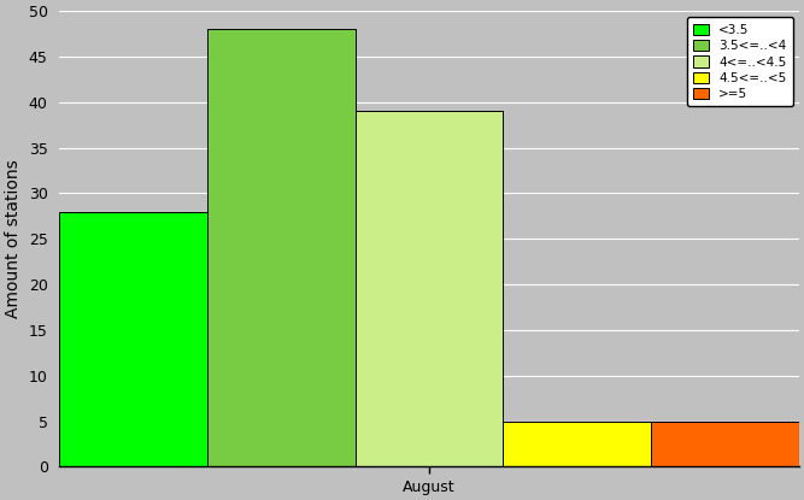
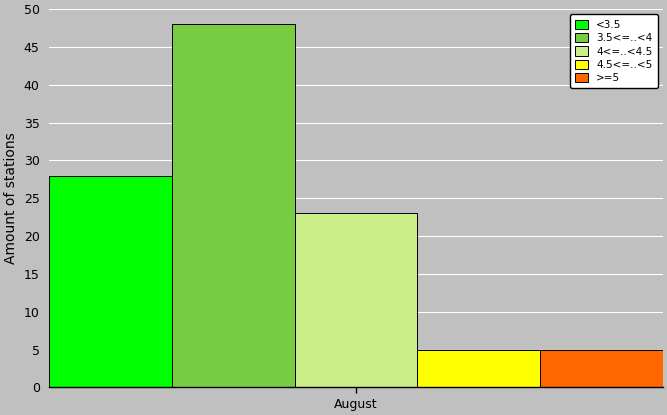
August: 39 -> 23
